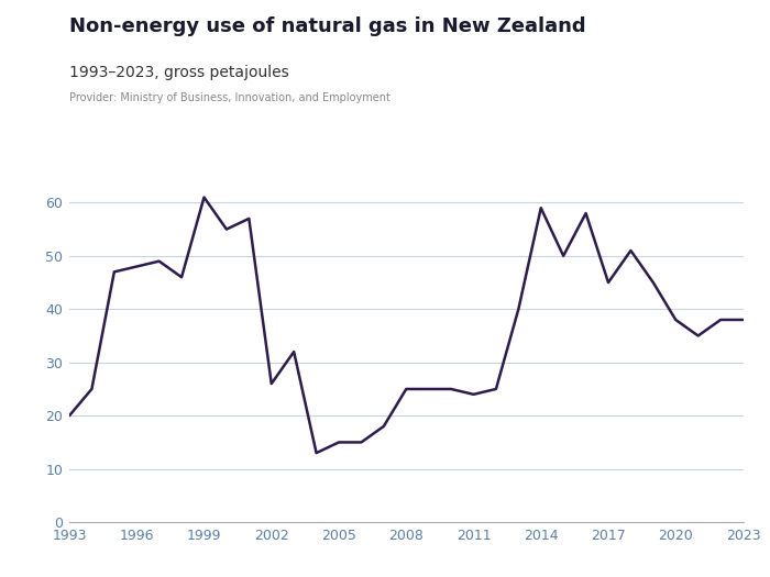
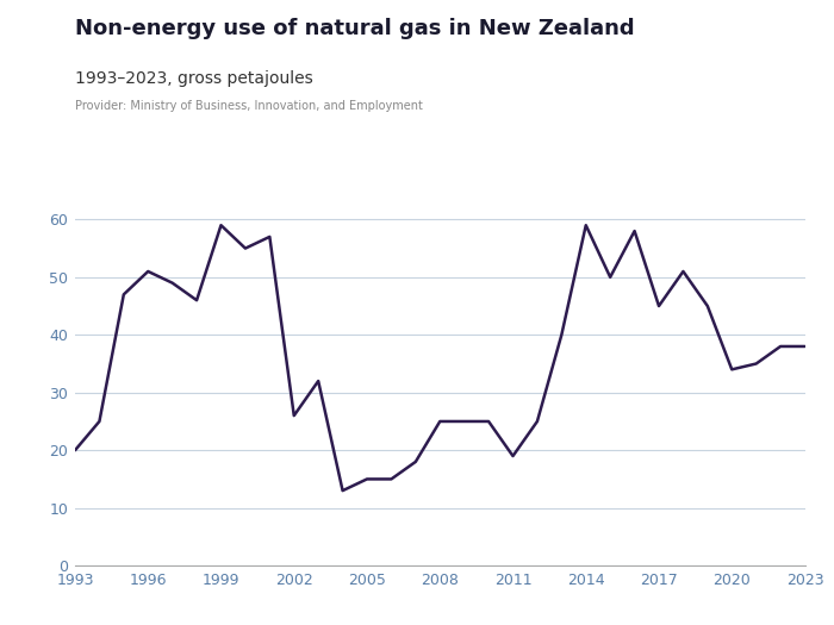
1996: 48 -> 51
1999: 61 -> 59
2011: 24 -> 19
2020: 38 -> 34
